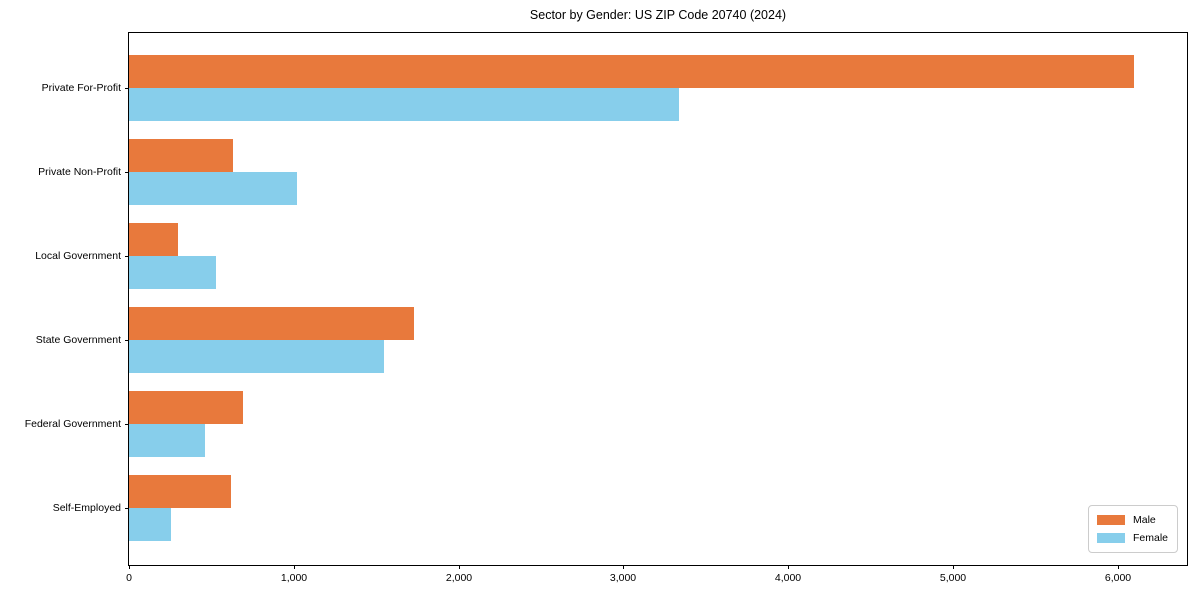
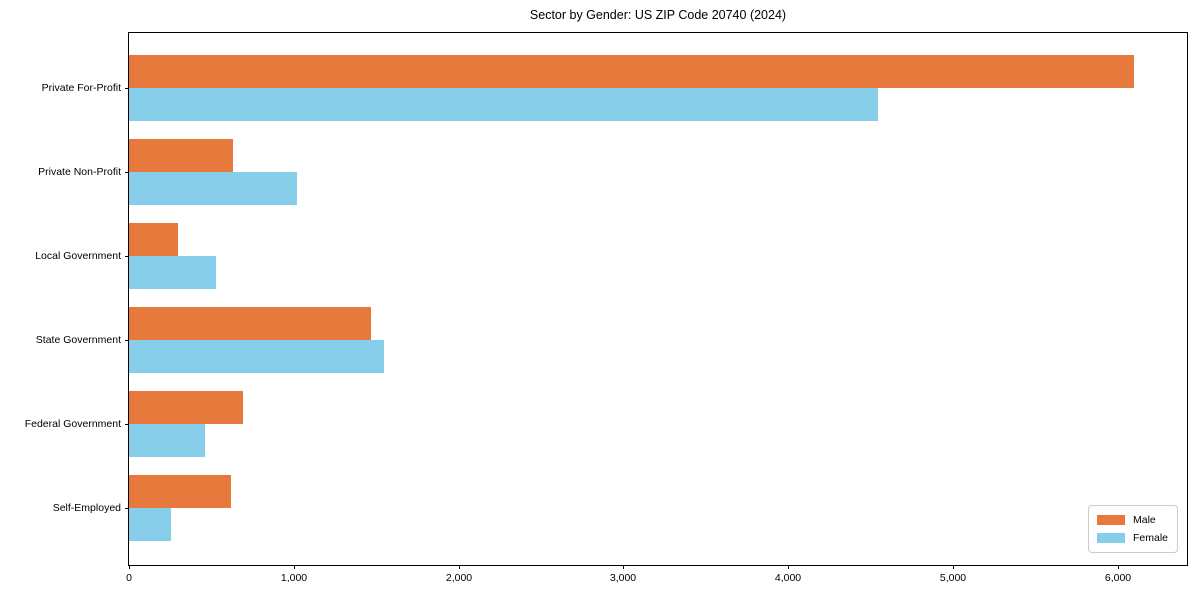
Female/Private For-Profit: 3340 -> 4540
Male/State Government: 1730 -> 1470
